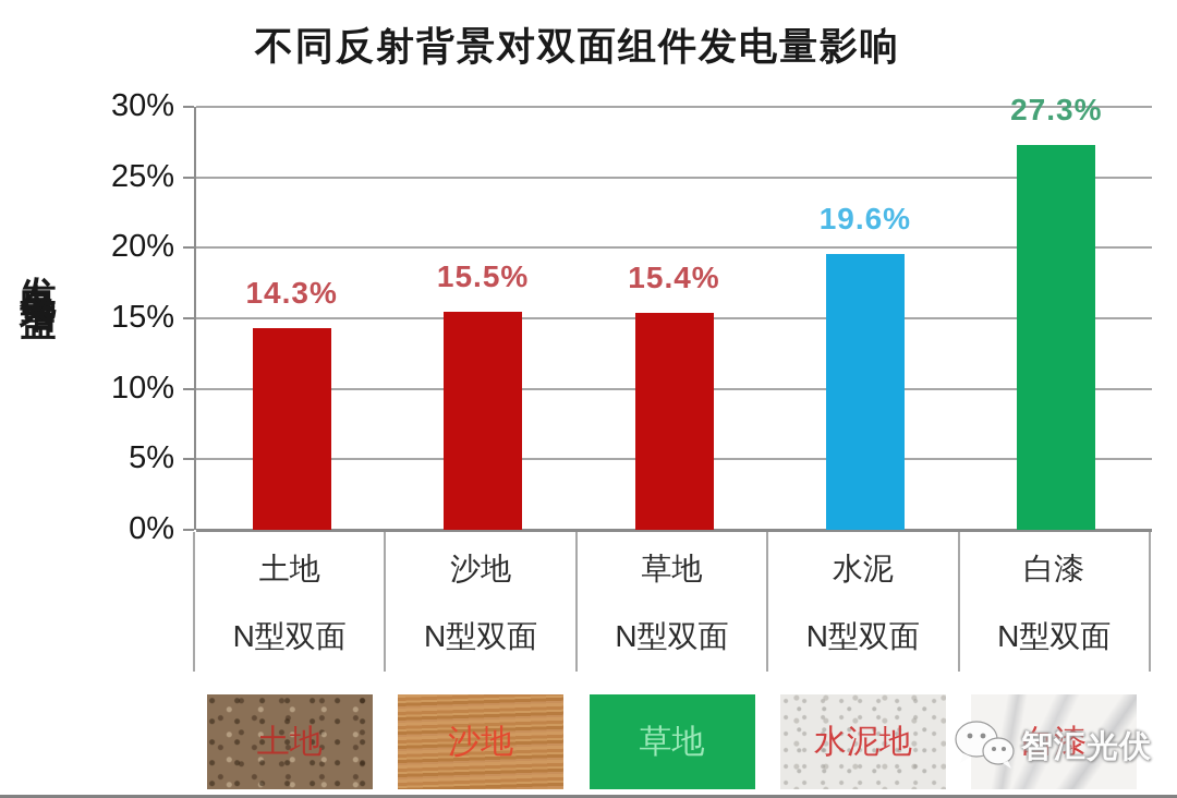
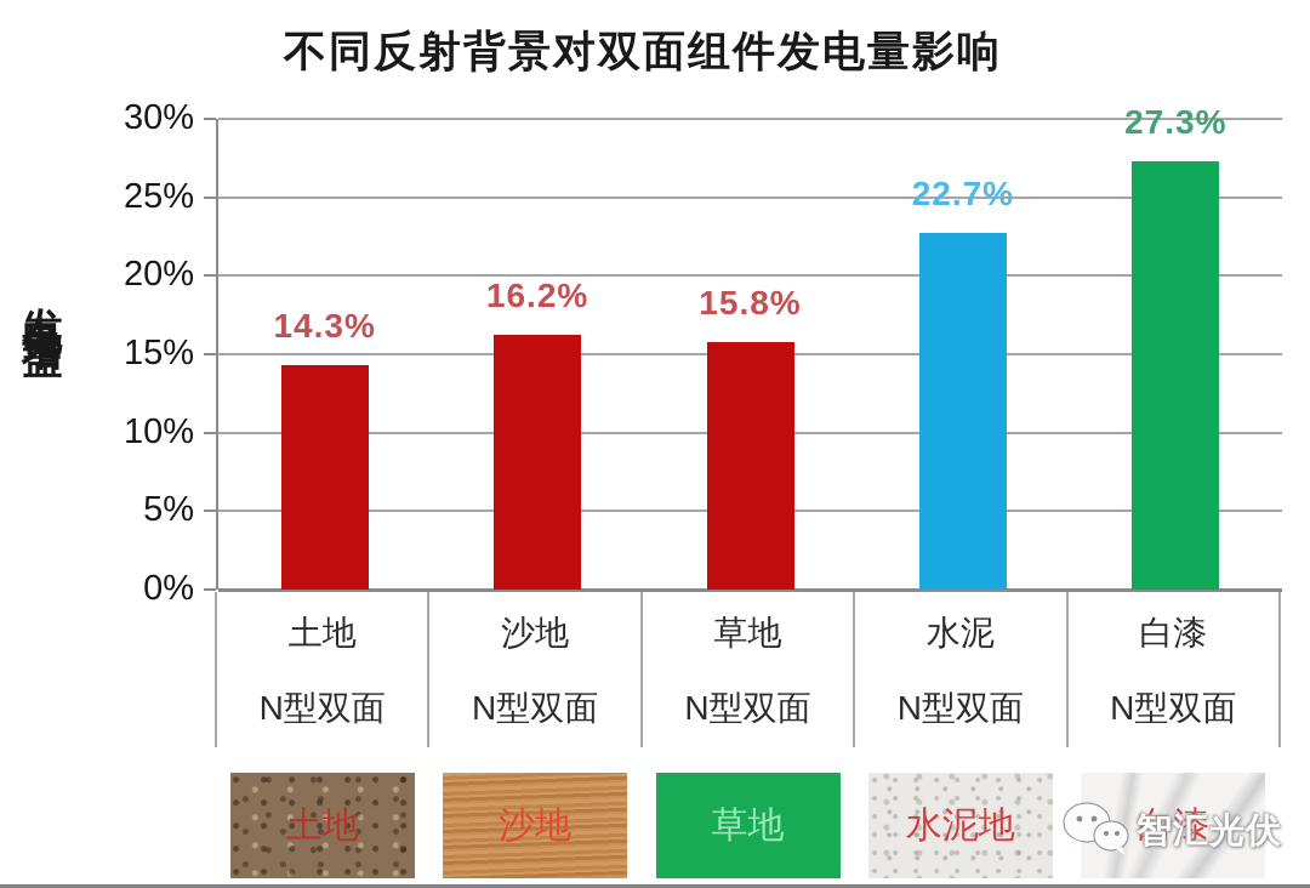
沙地: 15.5% -> 16.2%
草地: 15.4% -> 15.8%
水泥: 19.6% -> 22.7%
